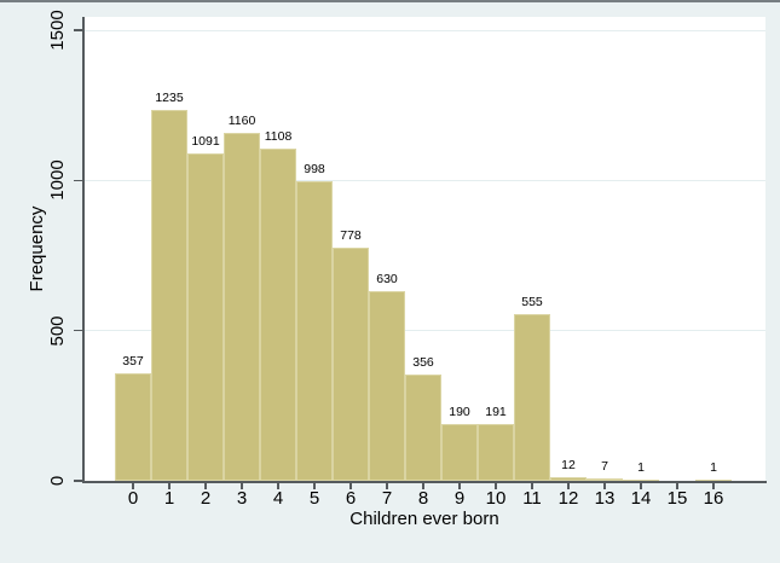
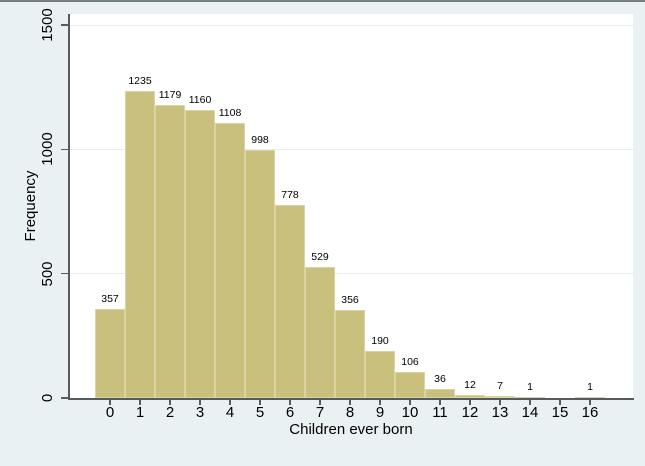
2: 1091 -> 1179
7: 630 -> 529
10: 191 -> 106
11: 555 -> 36
